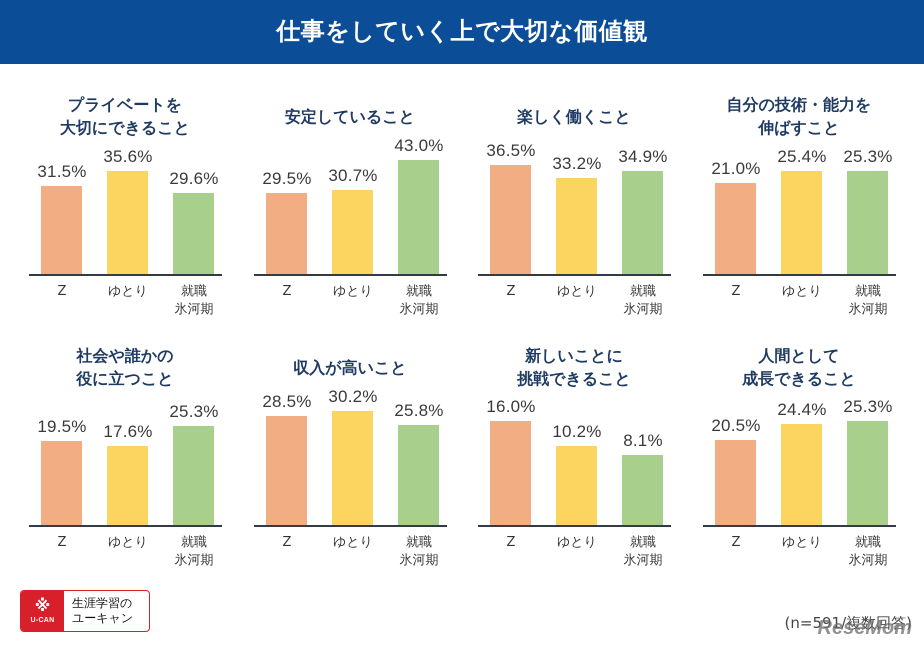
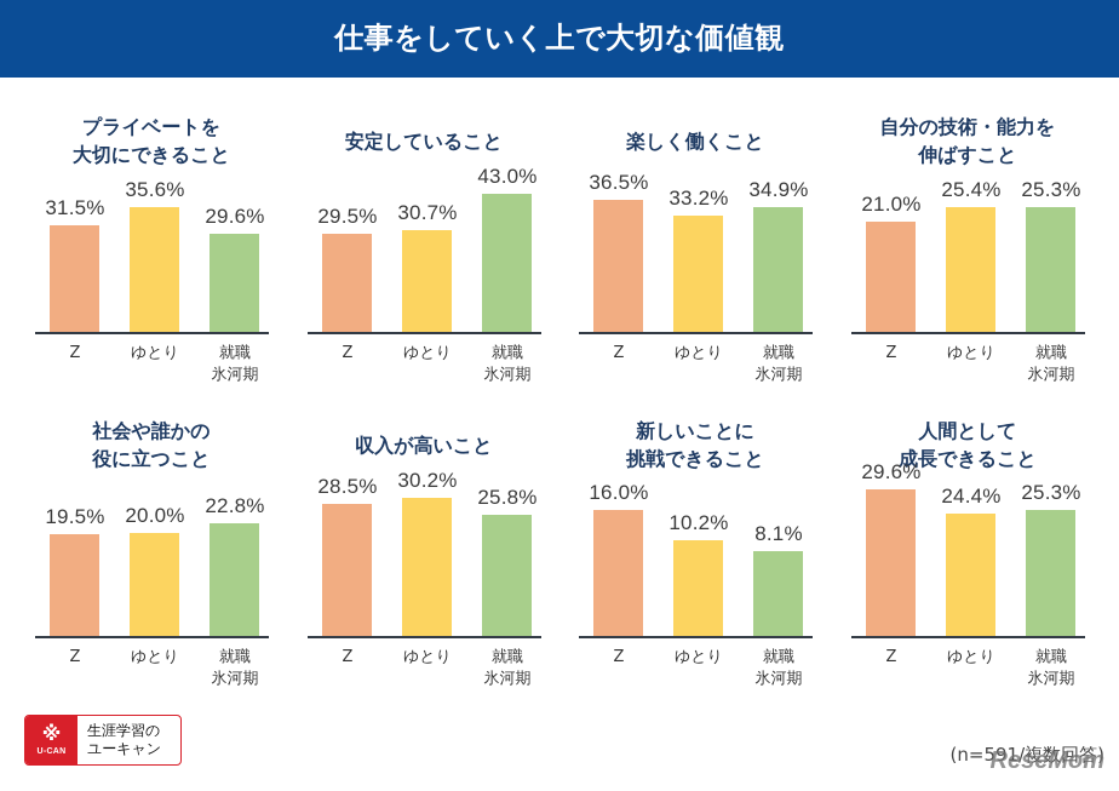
社会や誰かの 役に立つこと/ゆとり: 17.6% -> 20.0%
社会や誰かの 役に立つこと/就職 氷河期: 25.3% -> 22.8%
人間として 成長できること/Z: 20.5% -> 29.6%
